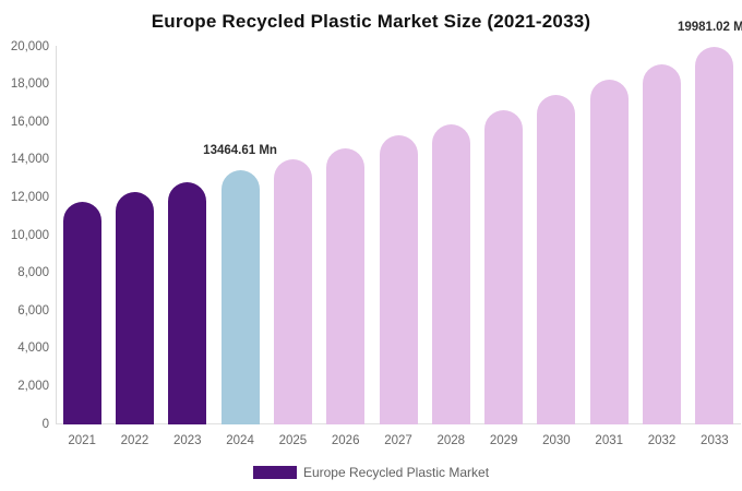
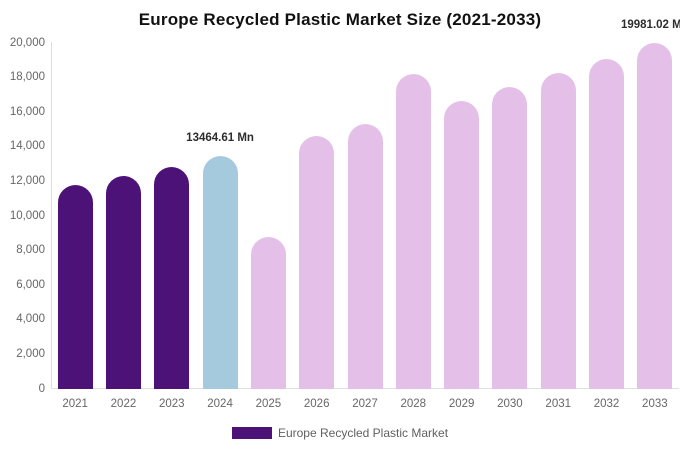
2025: 14000 -> 8800
2028: 15900 -> 18200
